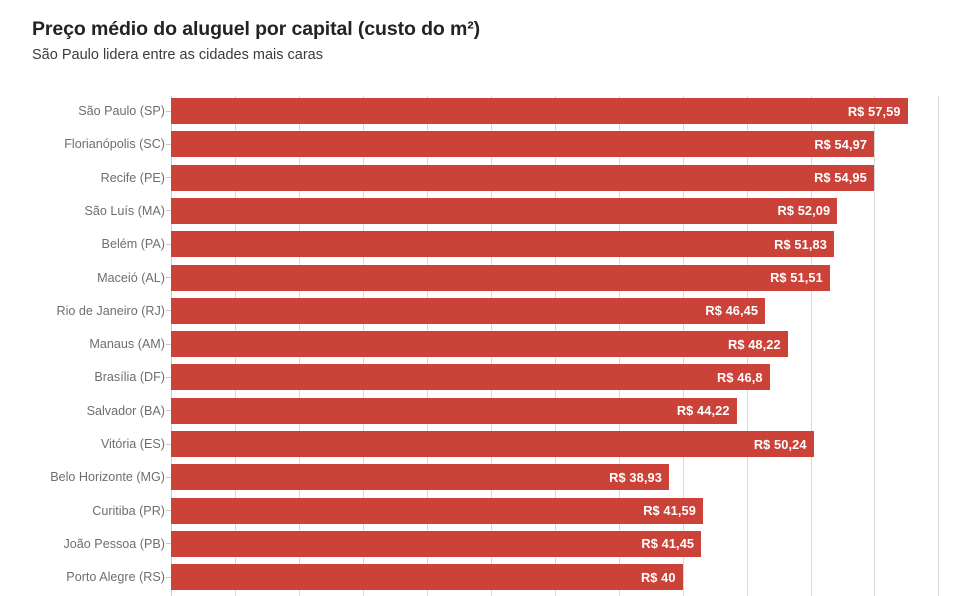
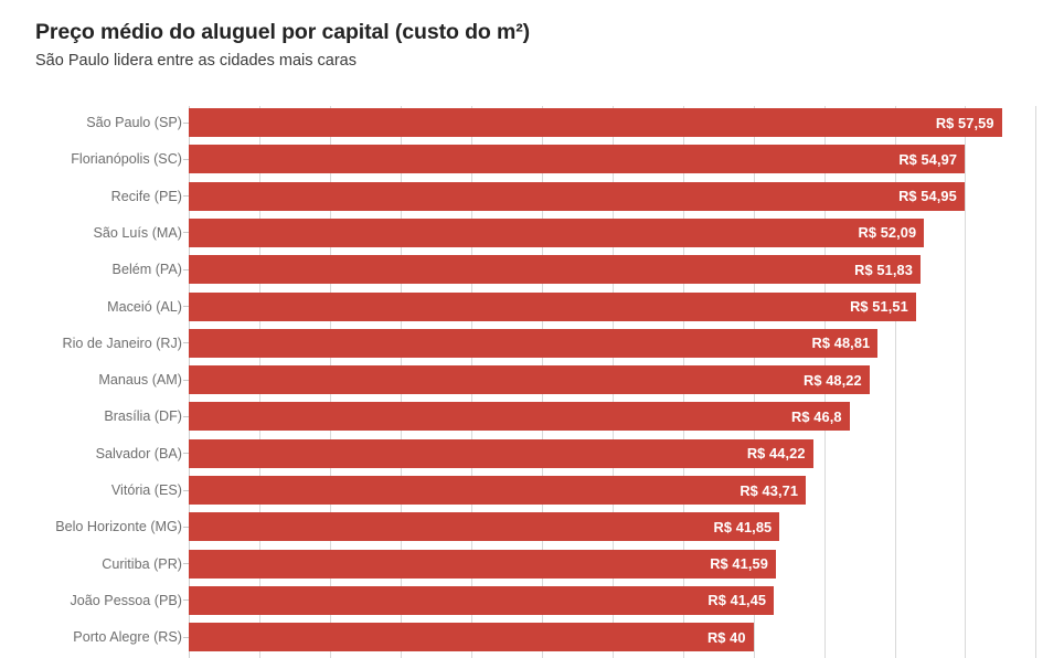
Rio de Janeiro (RJ): 46,45 -> 48,81
Vitória (ES): 50,24 -> 43,71
Belo Horizonte (MG): 38,93 -> 41,85
